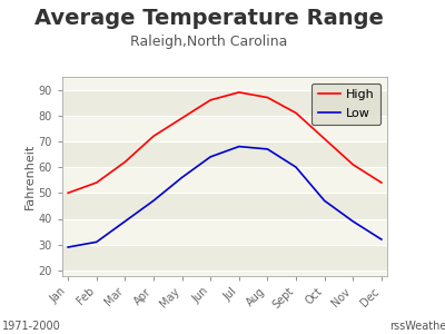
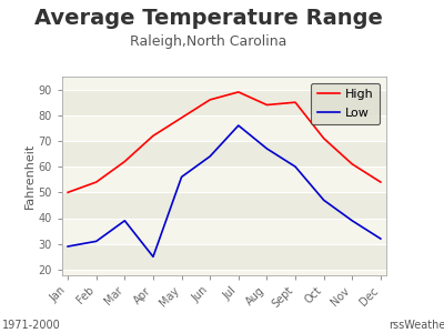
Low/Apr: 47 -> 25
Low/Jul: 68 -> 76
High/Aug: 87 -> 84
High/Sept: 81 -> 85
